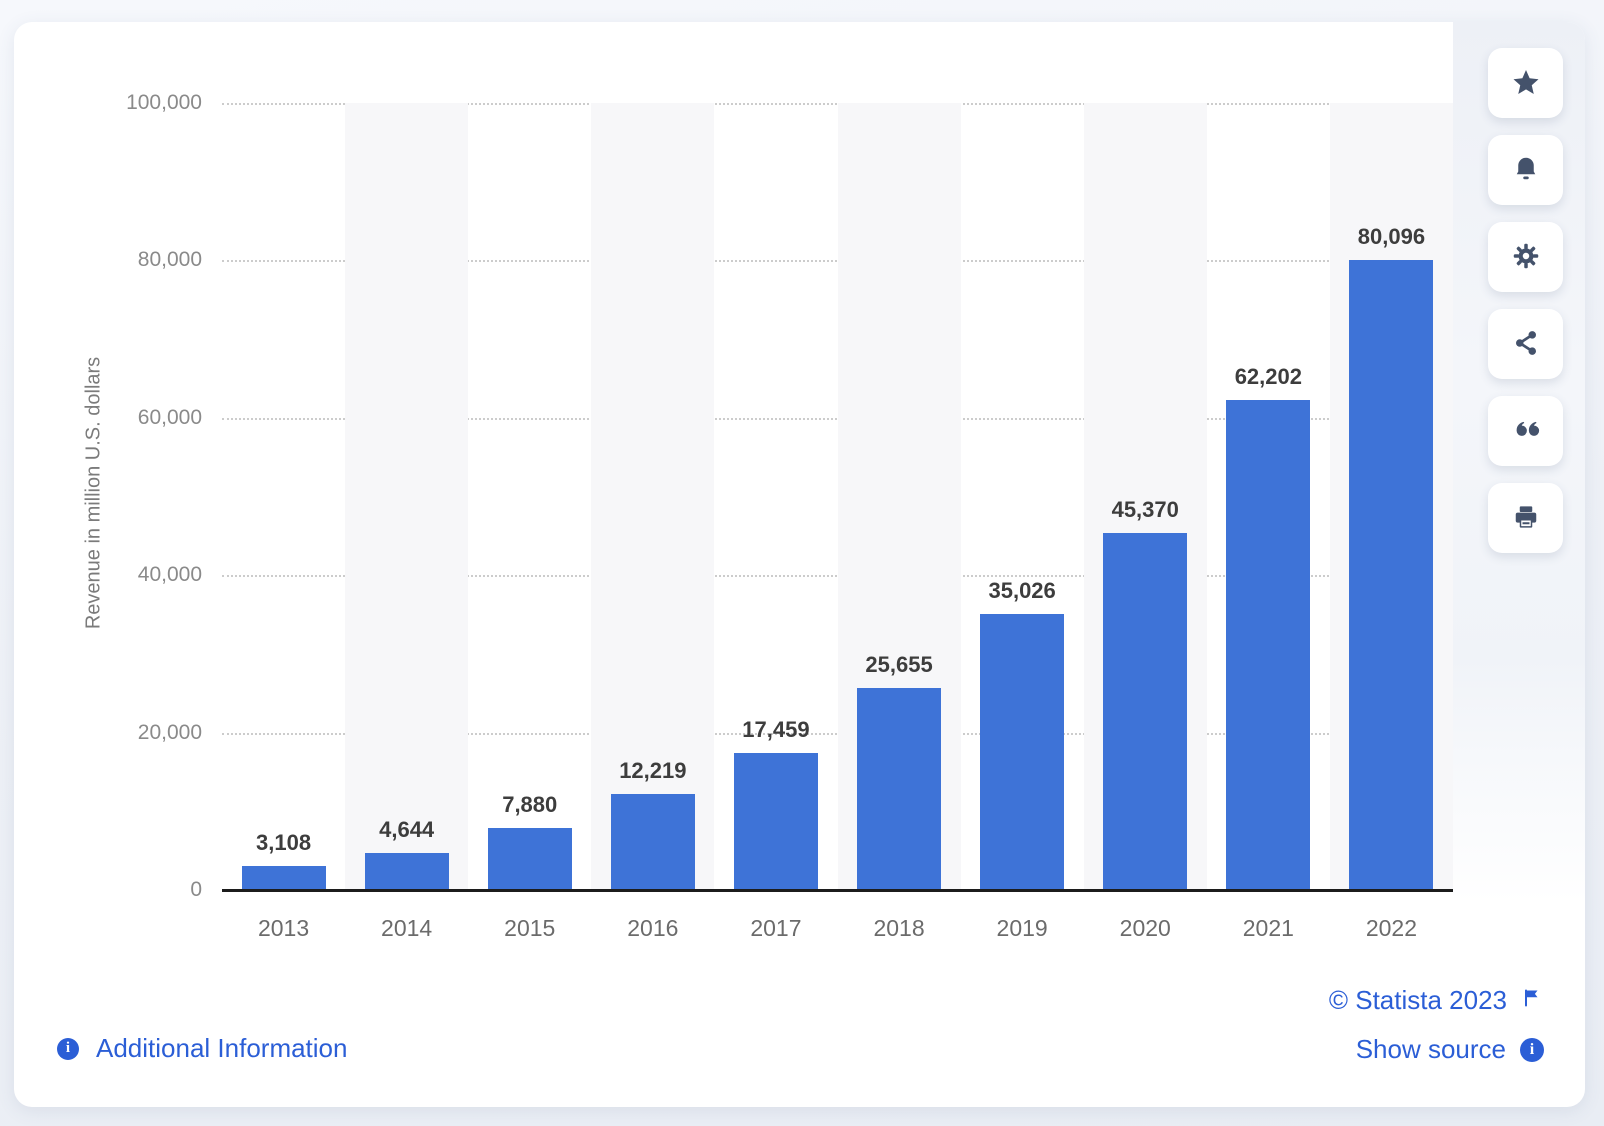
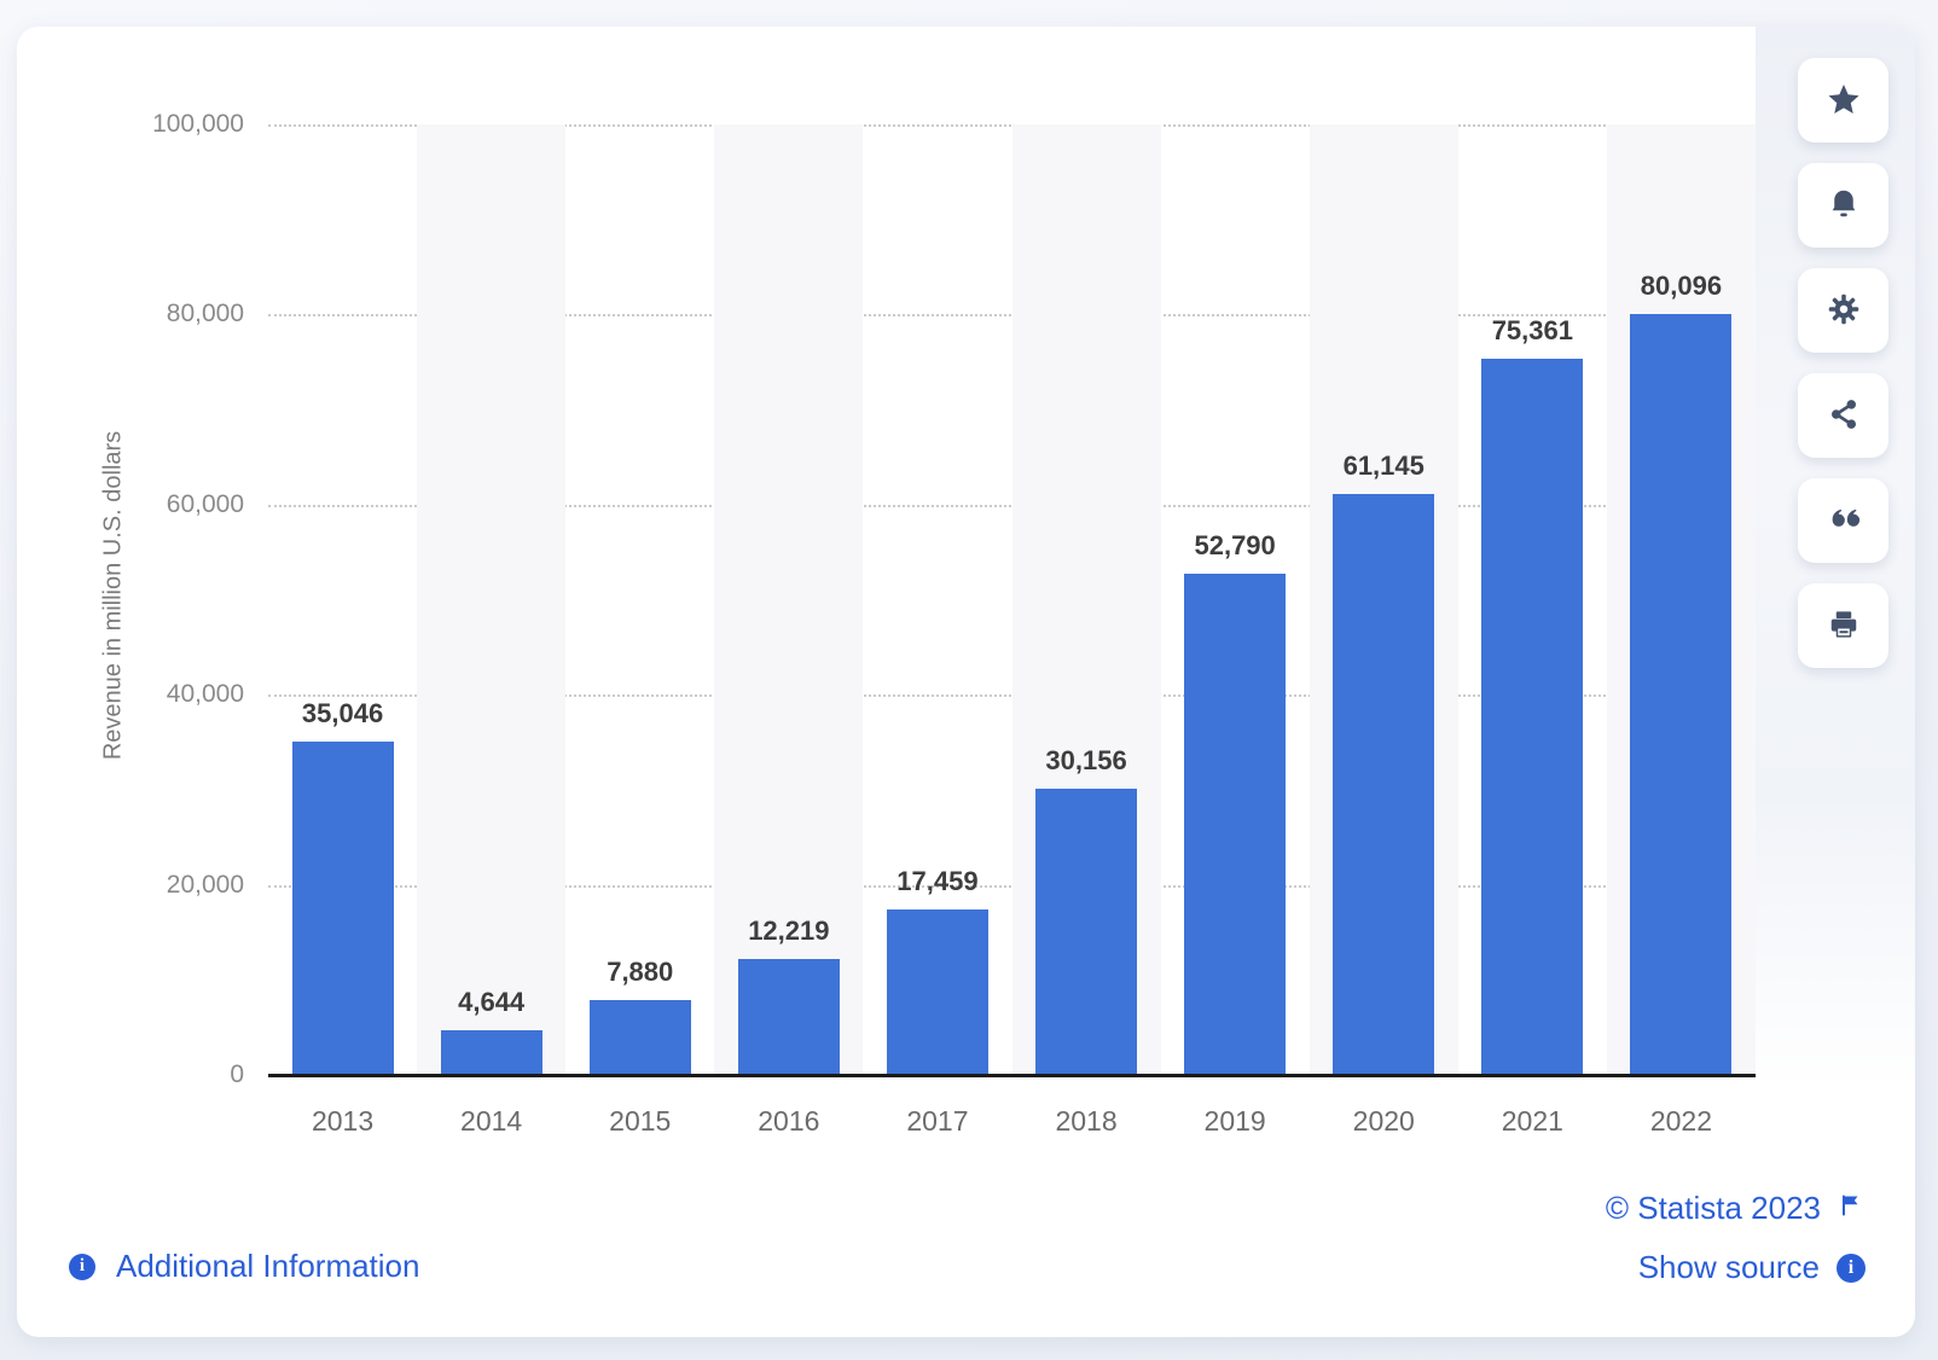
2013: 3,108 -> 35,046
2018: 25,655 -> 30,156
2019: 35,026 -> 52,790
2020: 45,370 -> 61,145
2021: 62,202 -> 75,361
